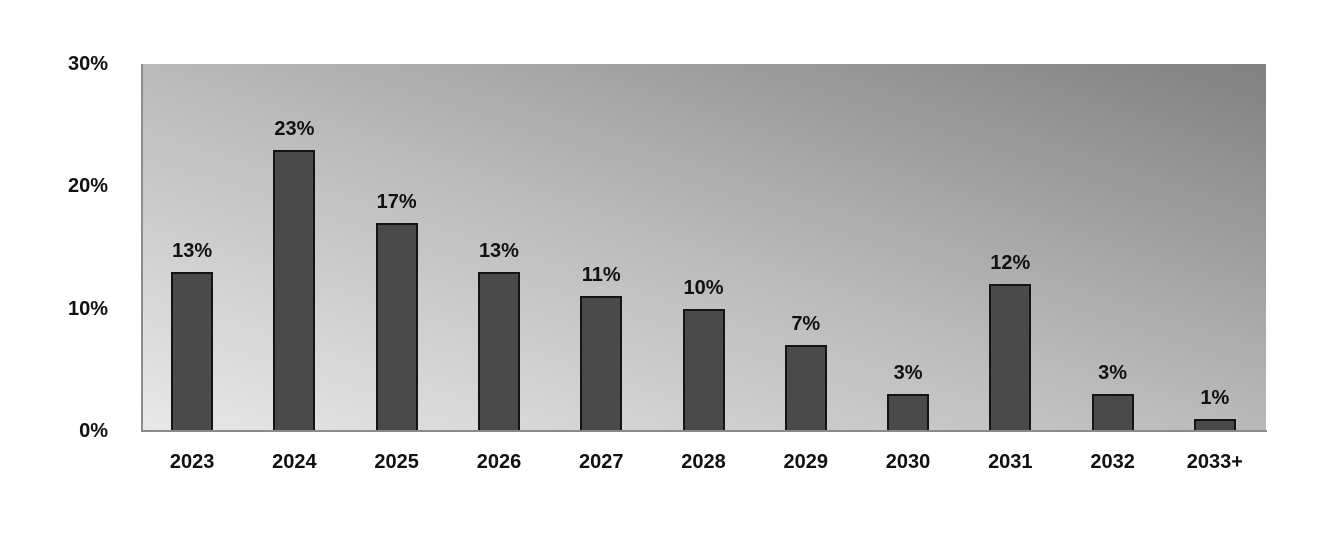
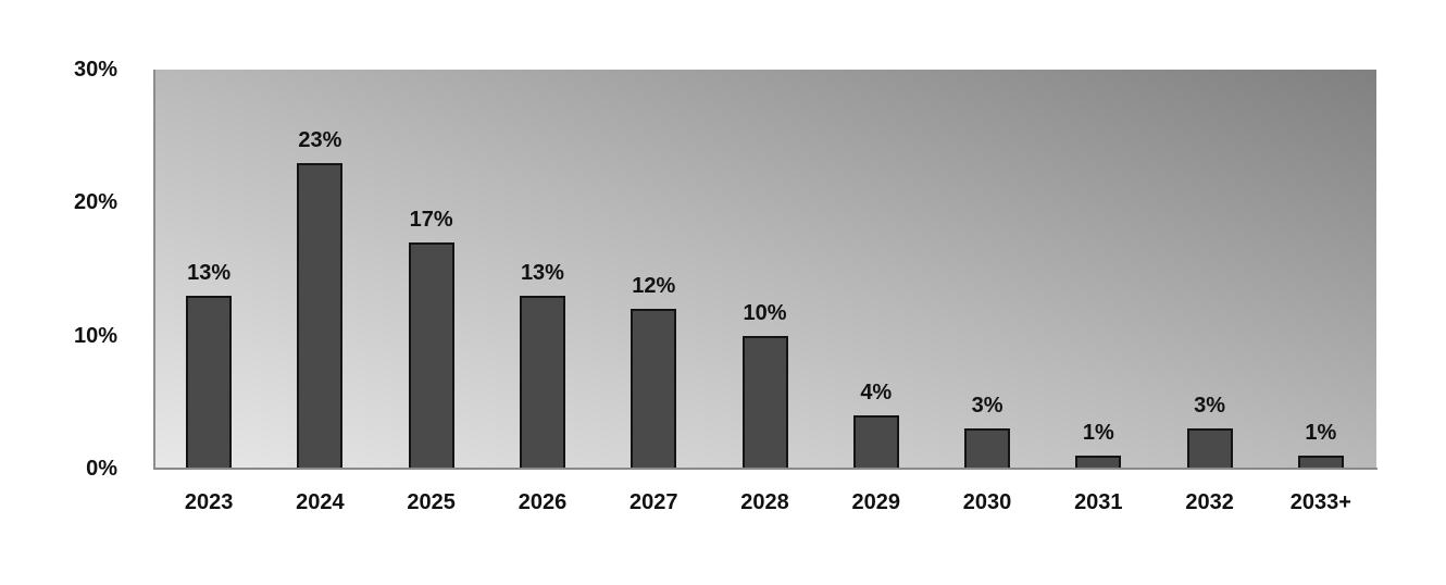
2027: 11% -> 12%
2029: 7% -> 4%
2031: 12% -> 1%
